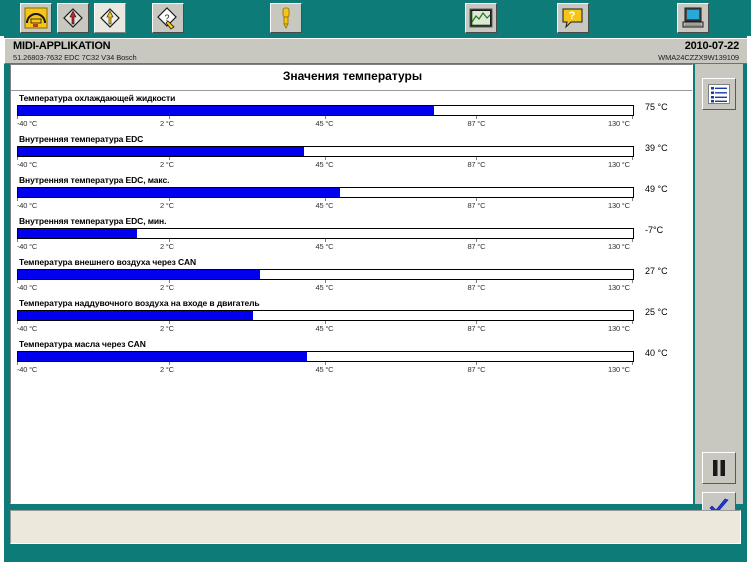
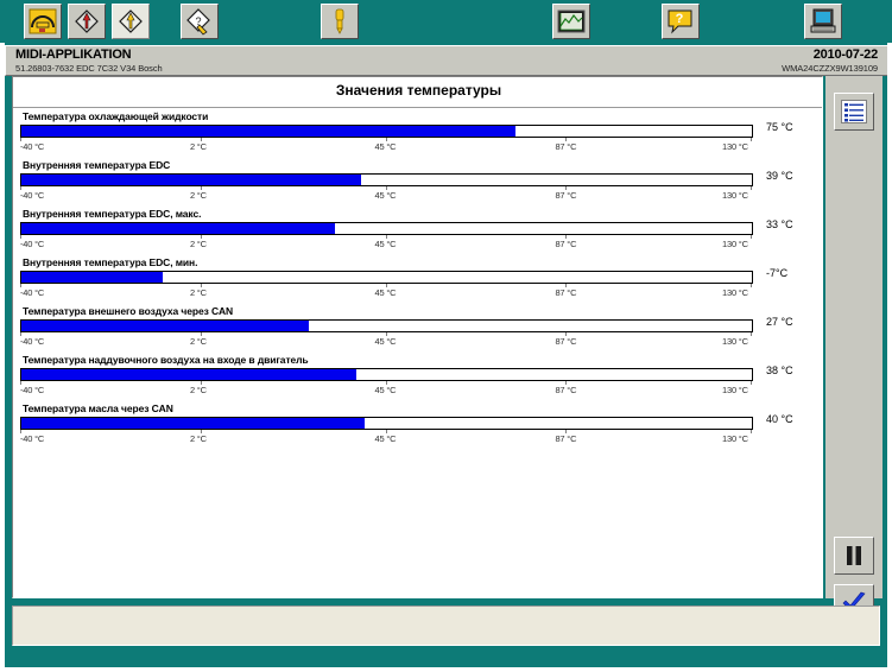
Внутренняя температура EDC, макс.: 49 -> 33
Температура наддувочного воздуха на входе в двигатель: 25 -> 38
